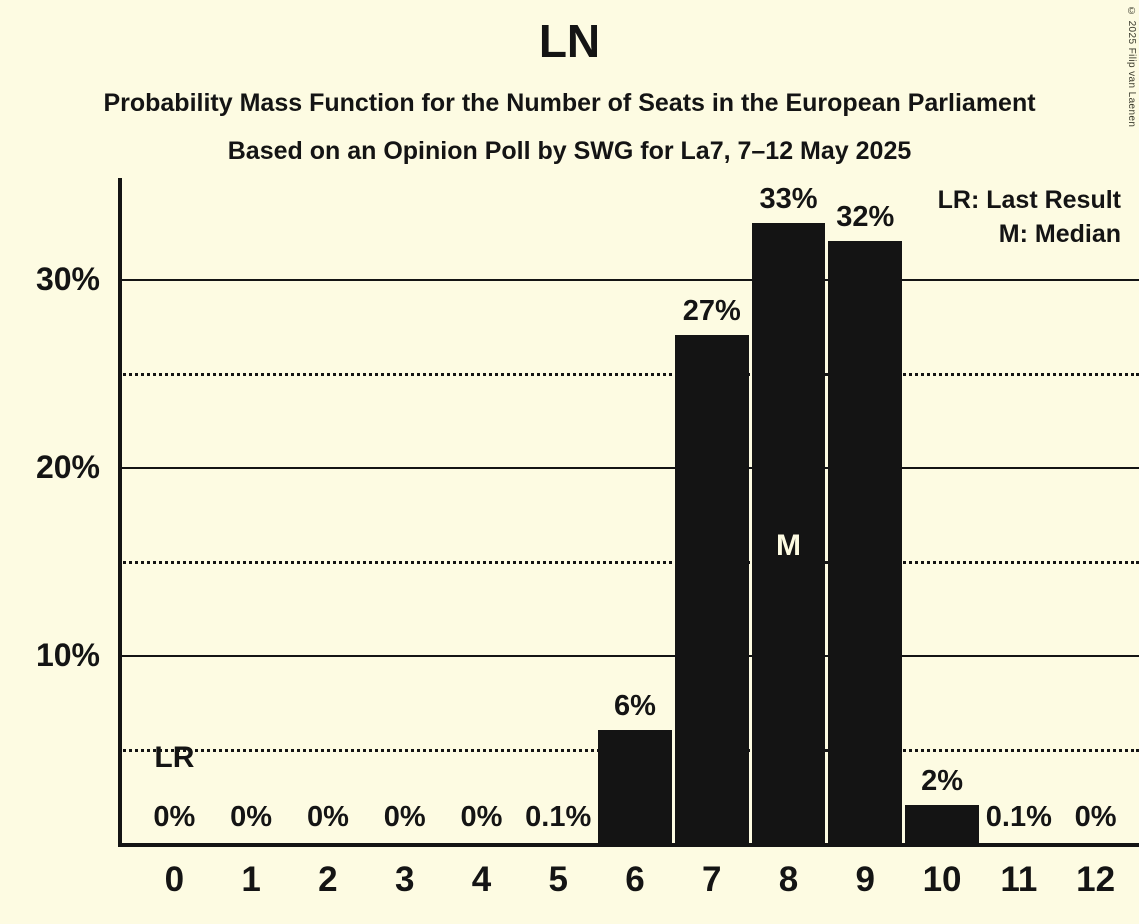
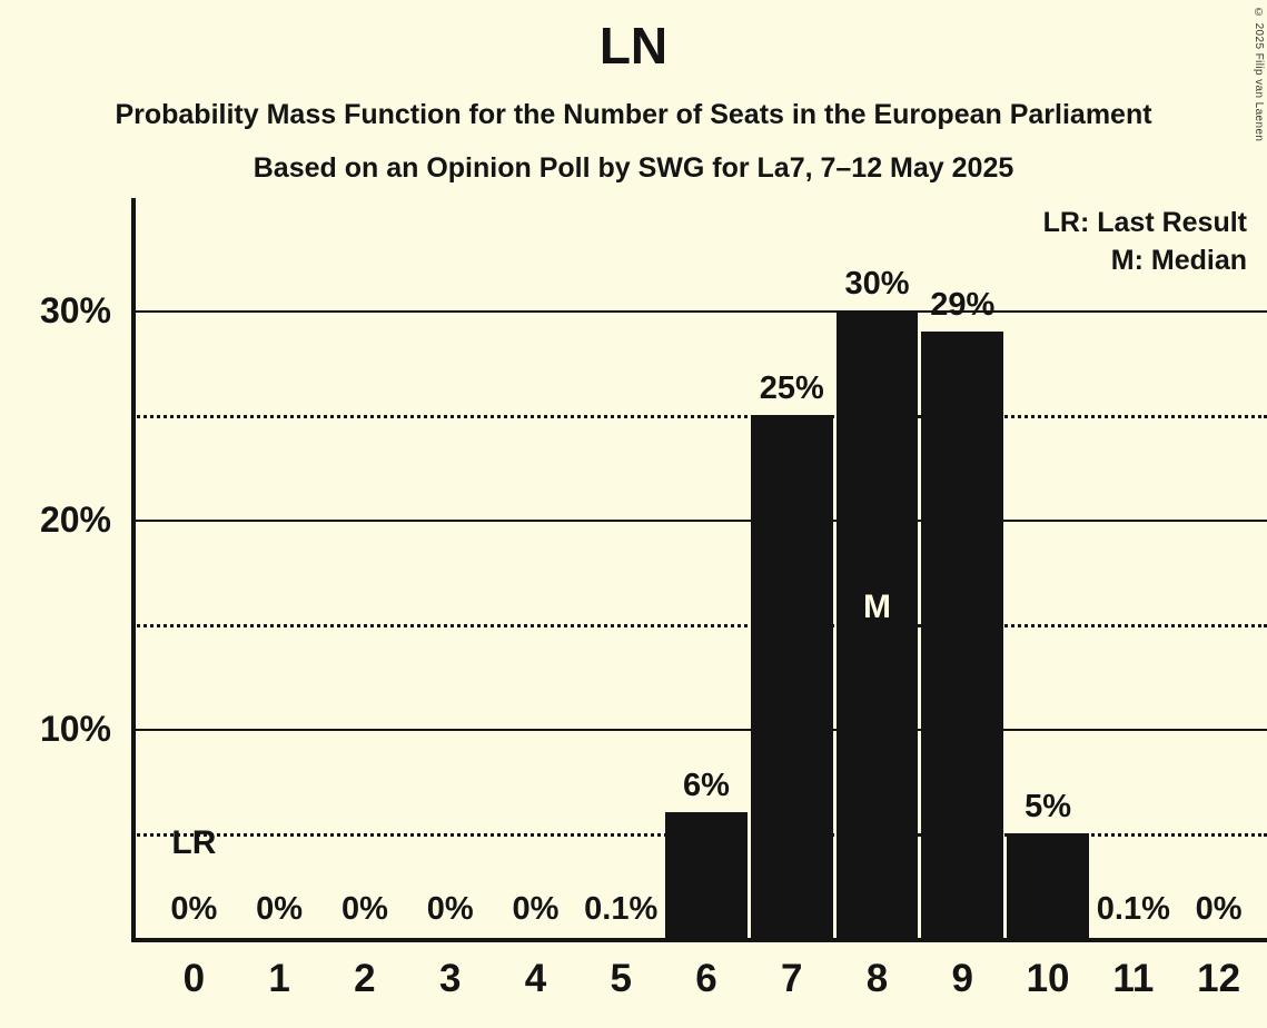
7: 27% -> 25%
8: 33% -> 30%
9: 32% -> 29%
10: 2% -> 5%
